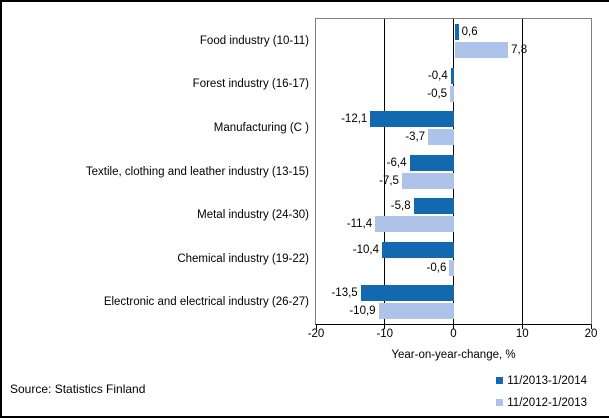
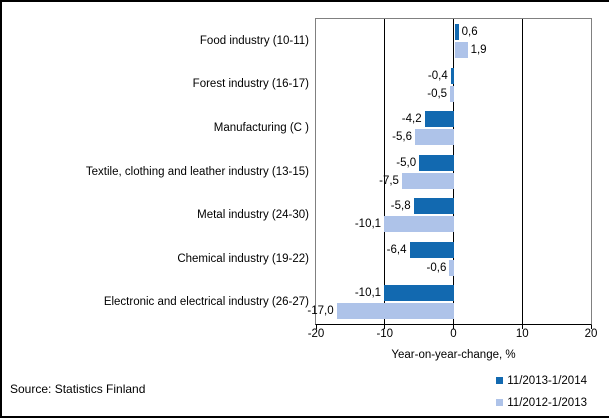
11/2012-1/2013/Food industry (10-11): 7,8 -> 1,9
11/2013-1/2014/Manufacturing (C ): -12,1 -> -4,2
11/2012-1/2013/Manufacturing (C ): -3,7 -> -5,6
11/2013-1/2014/Textile, clothing and leather industry (13-15): -6,4 -> -5,0
11/2012-1/2013/Metal industry (24-30): -11,4 -> -10,1
11/2013-1/2014/Chemical industry (19-22): -10,4 -> -6,4
11/2013-1/2014/Electronic and electrical industry (26-27): -13,5 -> -10,1
11/2012-1/2013/Electronic and electrical industry (26-27): -10,9 -> -17,0
